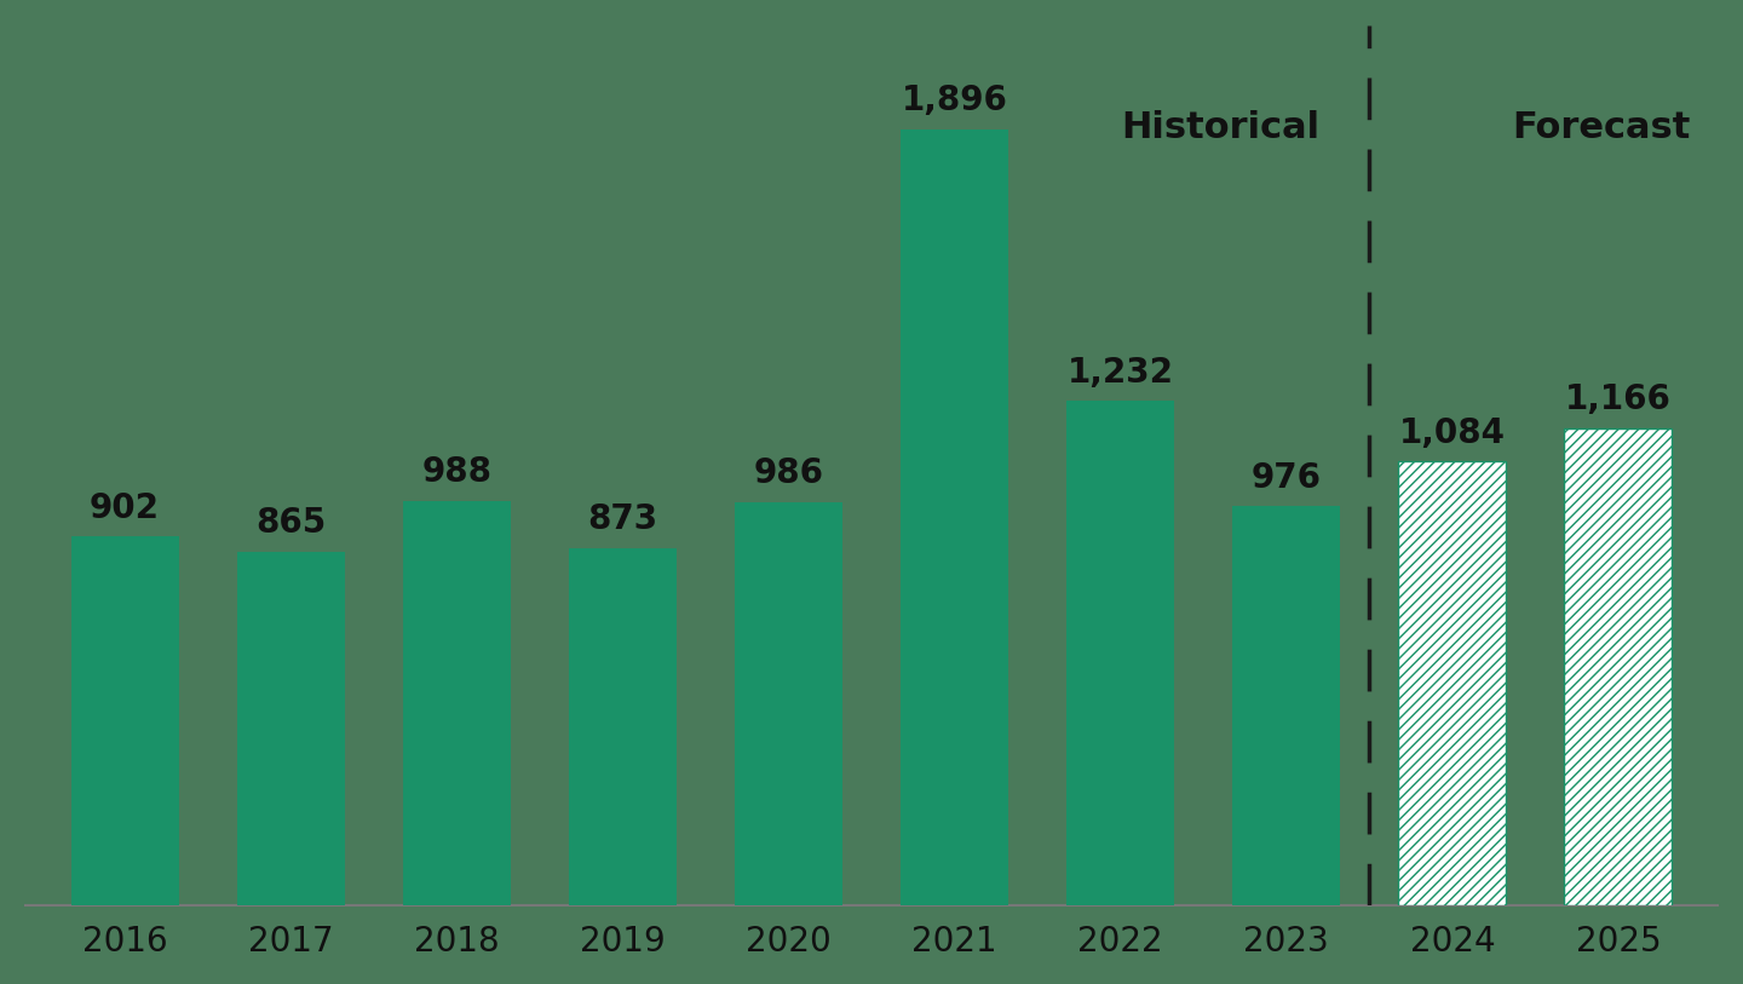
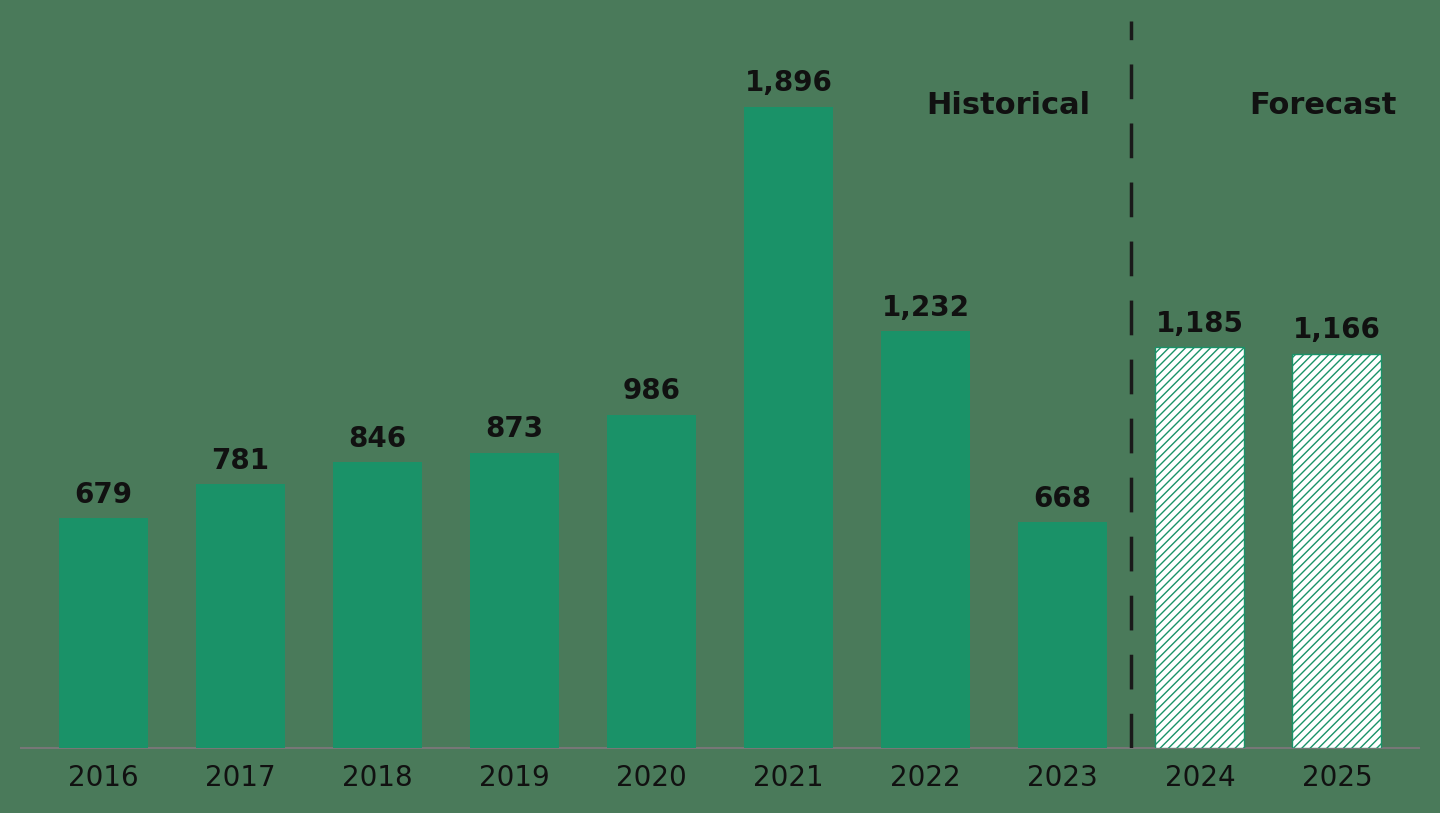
2016: 902 -> 679
2017: 865 -> 781
2018: 988 -> 846
2023: 976 -> 668
2024: 1,084 -> 1,185
